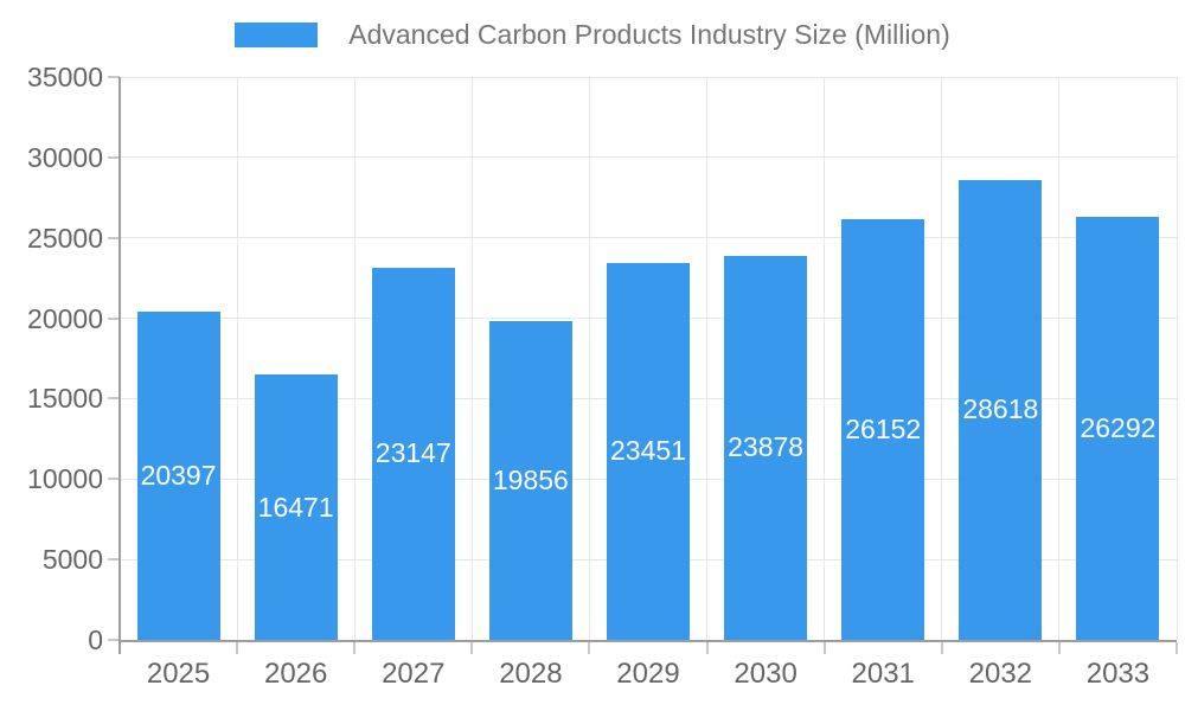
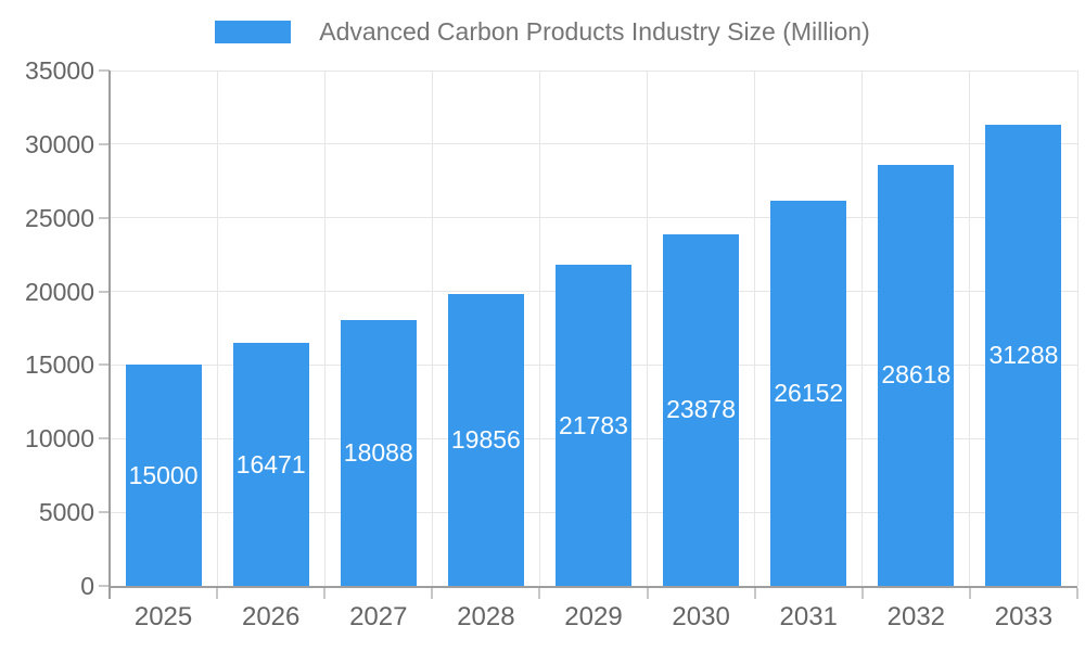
2025: 20397 -> 15000
2027: 23147 -> 18088
2029: 23451 -> 21783
2033: 26292 -> 31288
